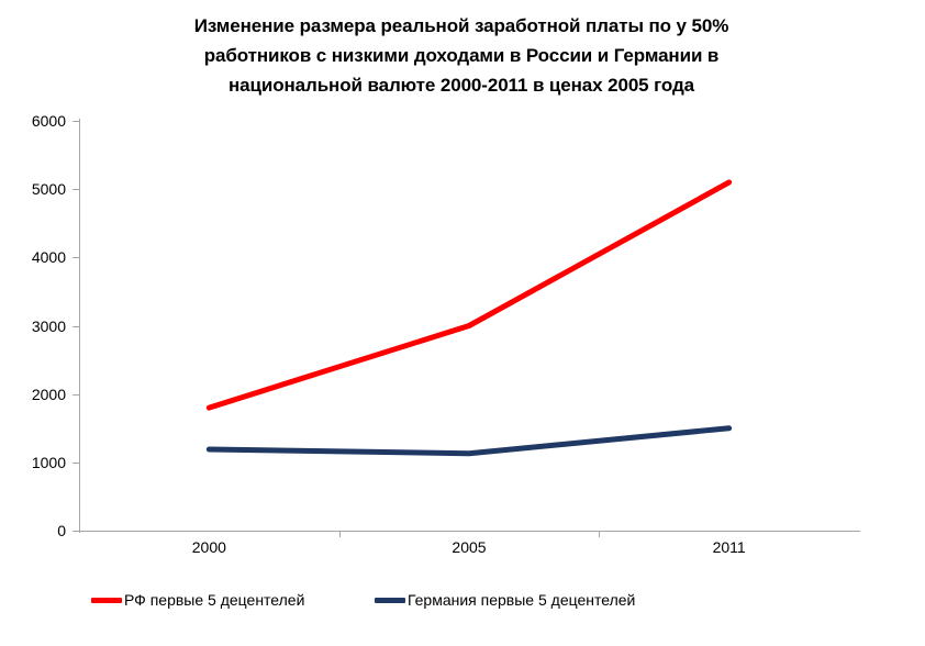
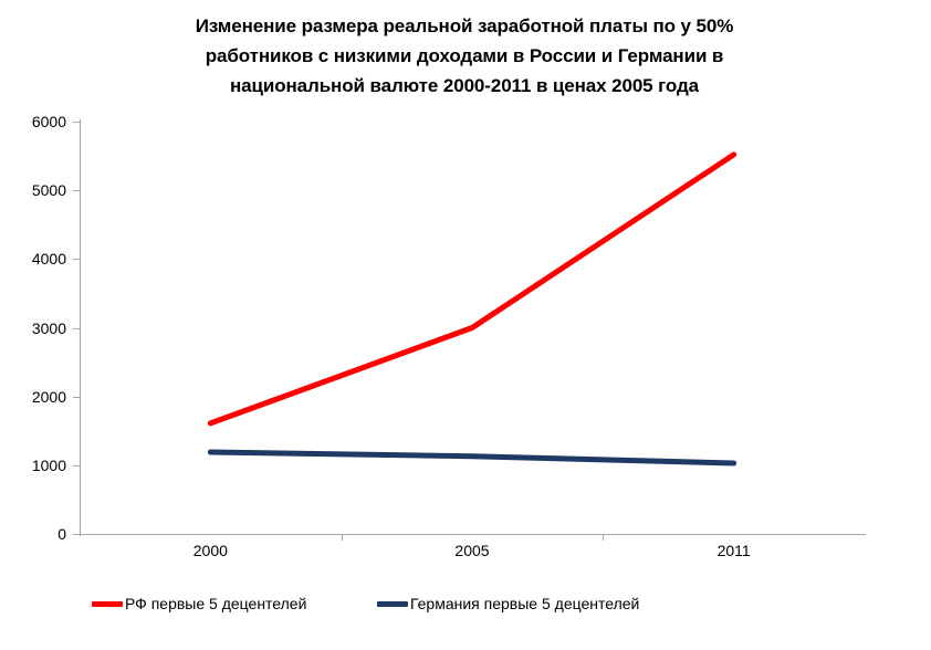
РФ первые 5 децентелей/2000: 1800 -> 1600
РФ первые 5 децентелей/2011: 5100 -> 5500
Германия первые 5 децентелей/2011: 1500 -> 1000
